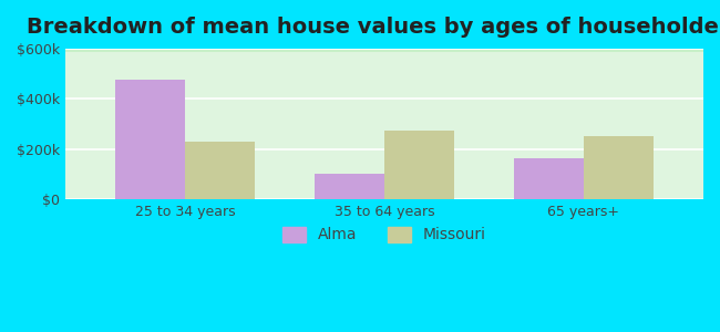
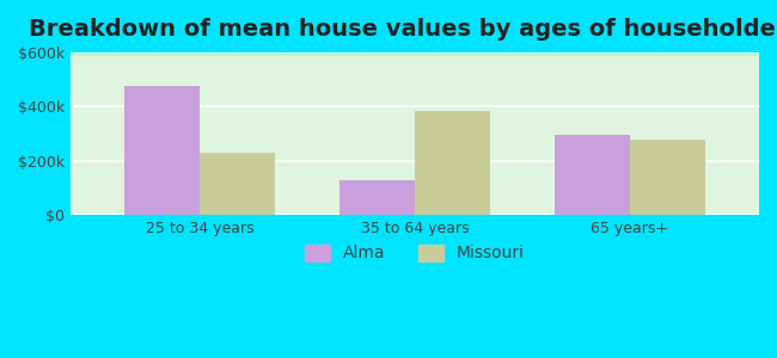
Alma/35 to 64 years: $100k -> $130k
Missouri/35 to 64 years: $275k -> $385k
Alma/65 years+: $162k -> $295k
Missouri/65 years+: $252k -> $280k
